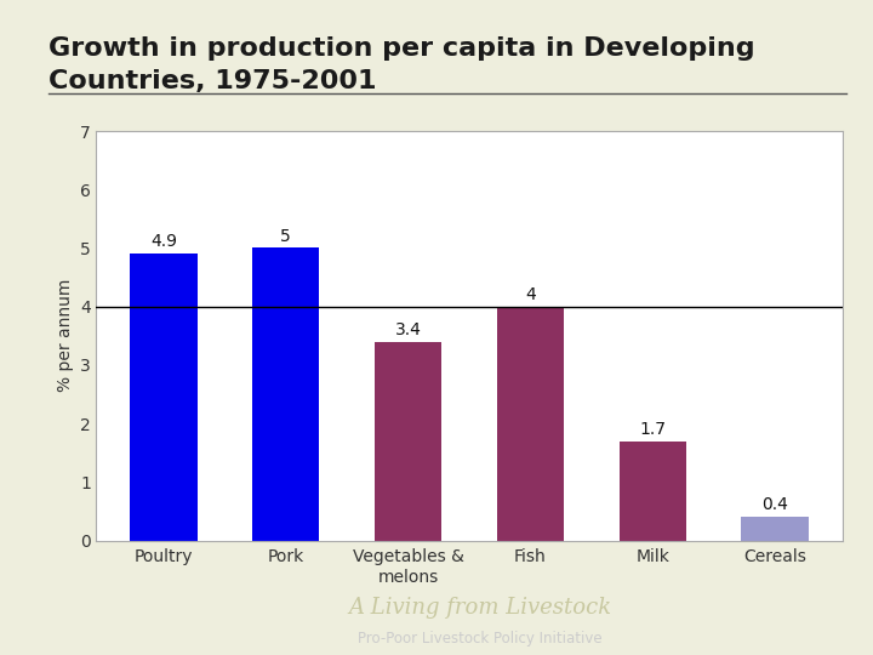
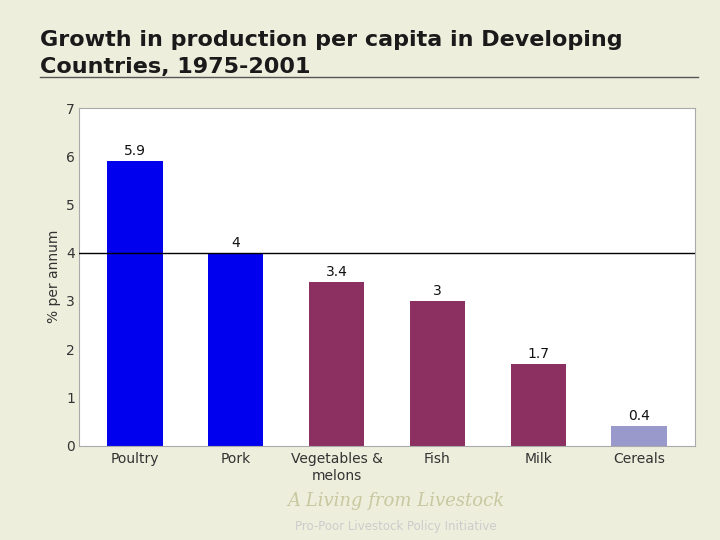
Poultry: 4.9 -> 5.9
Pork: 5 -> 4
Fish: 4 -> 3
